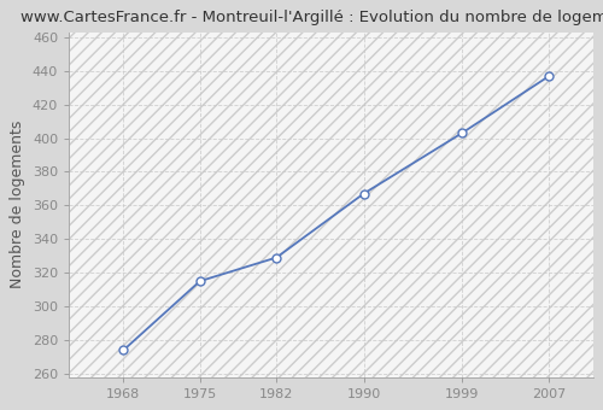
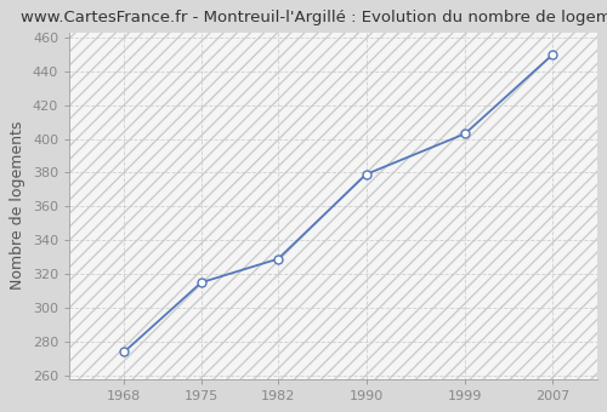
1990: 367 -> 379
2007: 437 -> 450
